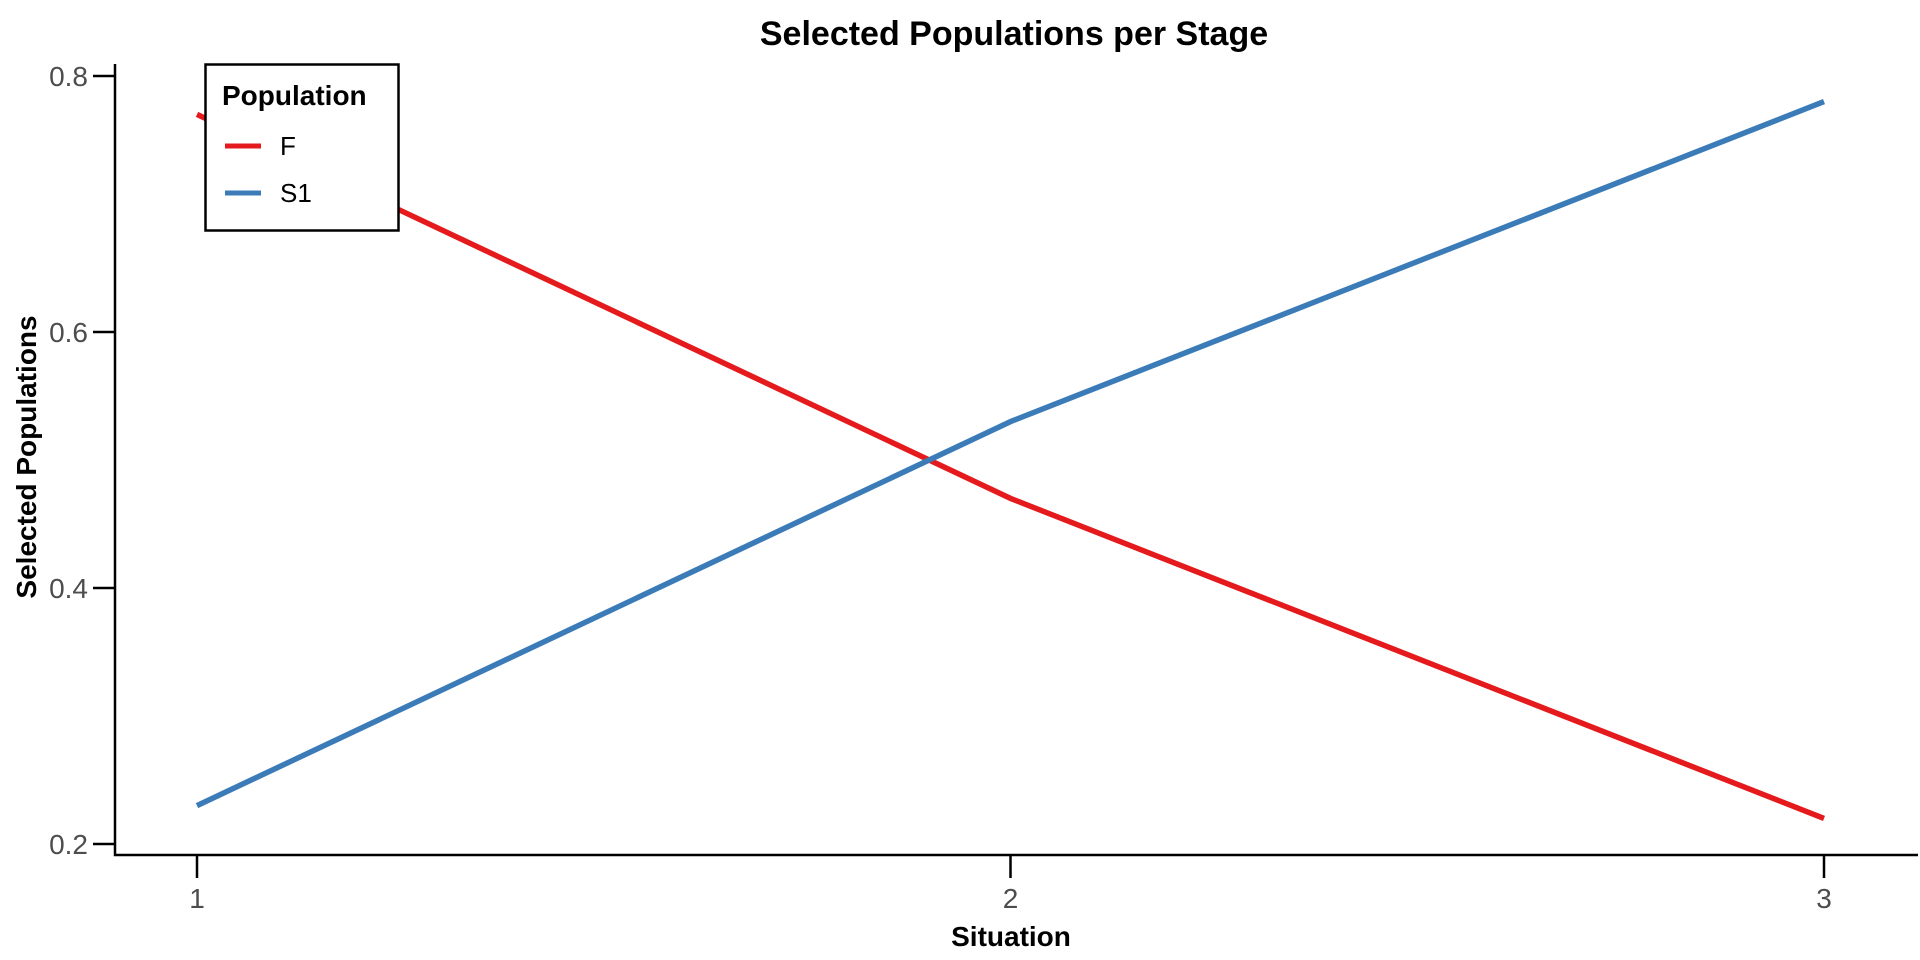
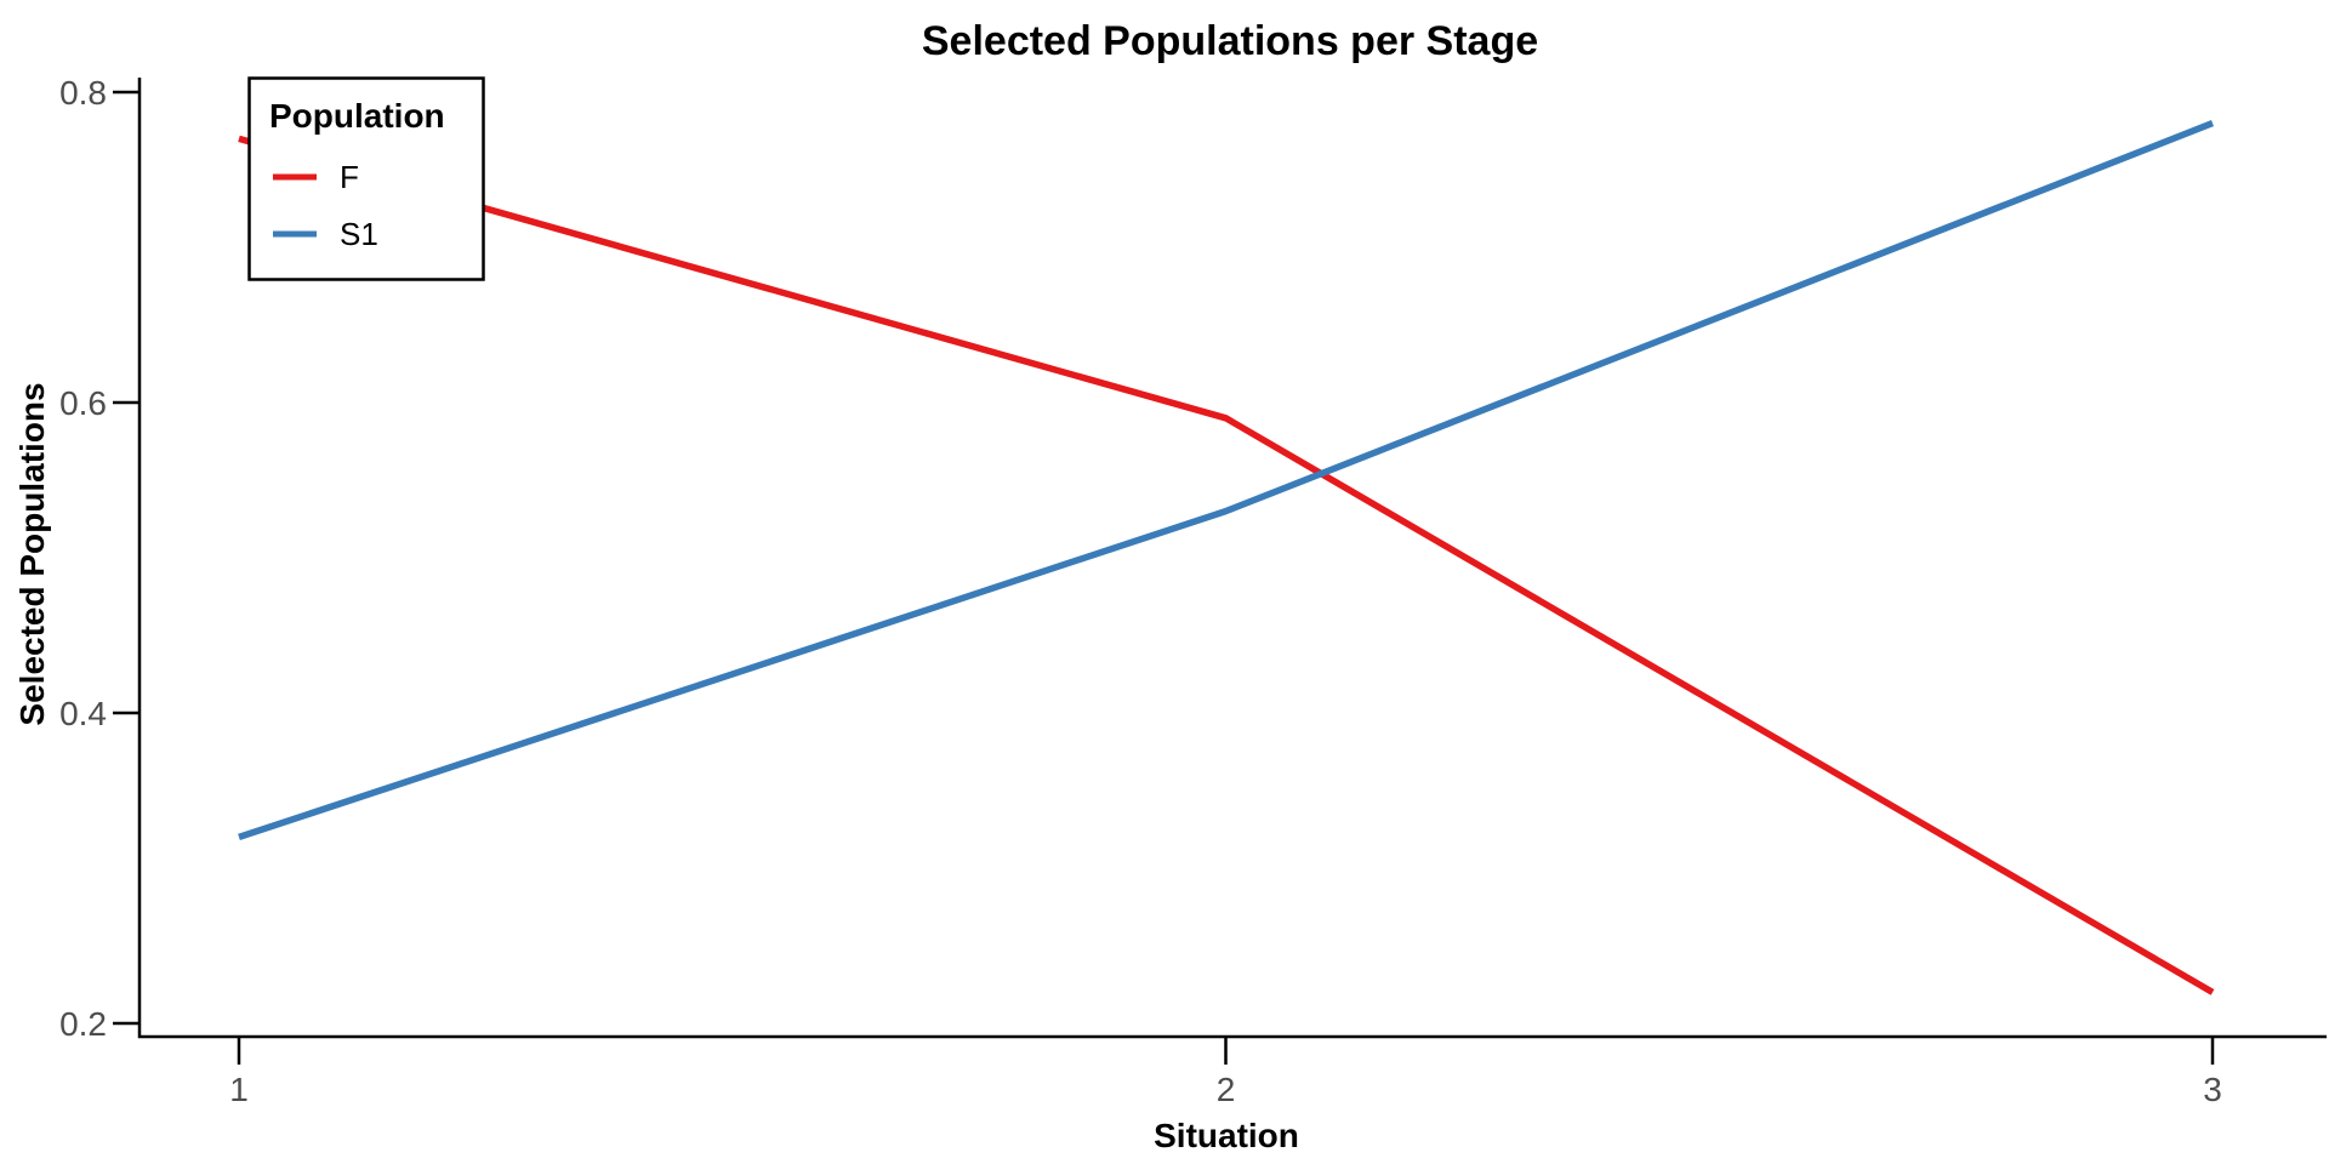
S1/1: 0.23 -> 0.32
F/2: 0.47 -> 0.59
